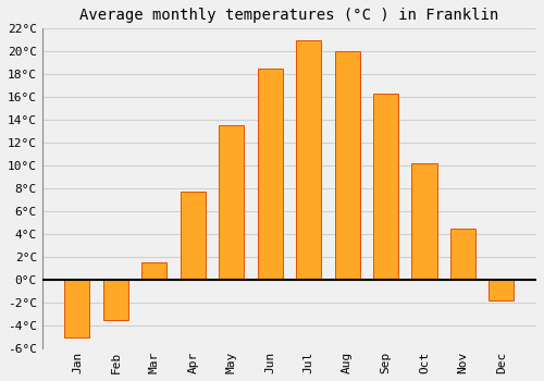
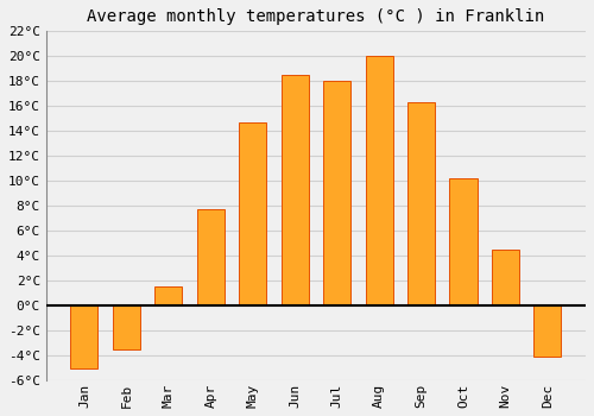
May: 13.5°C -> 14.7°C
Jul: 21.0°C -> 18.0°C
Dec: -1.8°C -> -4.1°C
